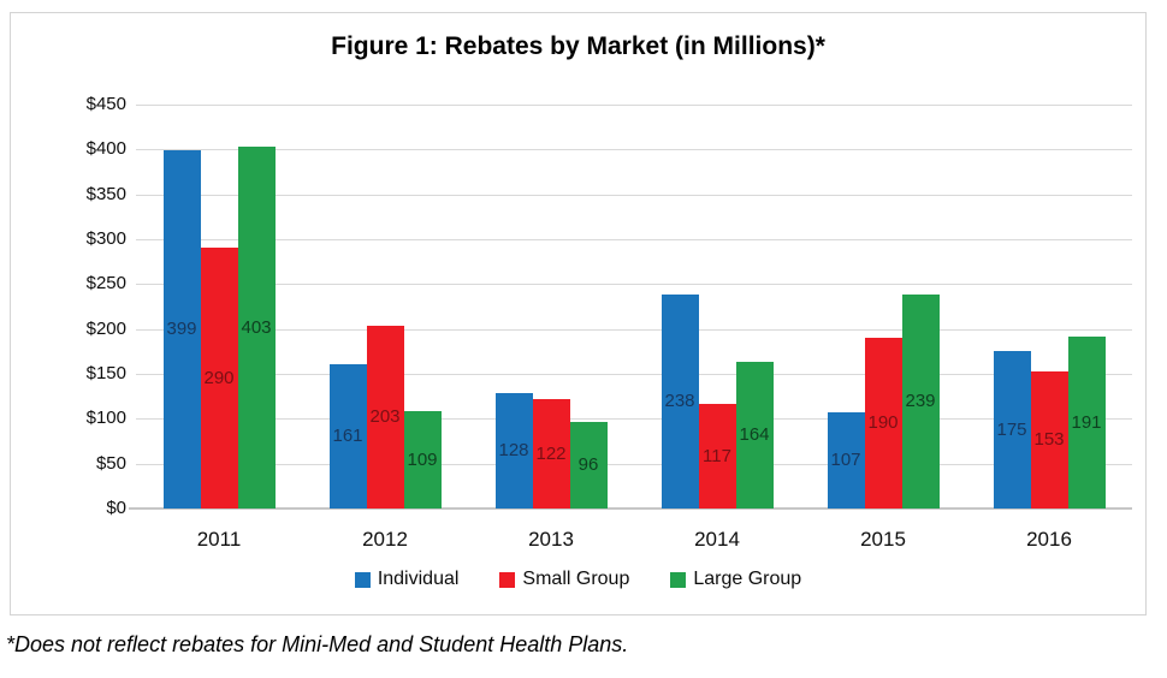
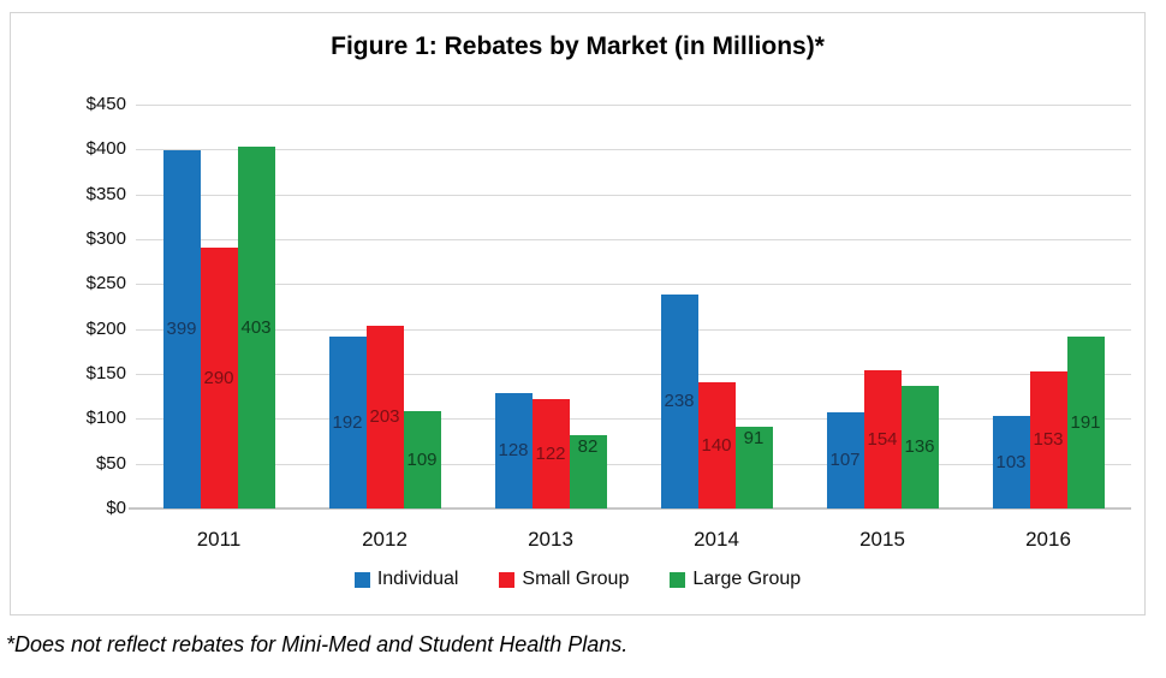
Individual/2012: 161 -> 192
Large Group/2013: 96 -> 82
Small Group/2014: 117 -> 140
Large Group/2014: 164 -> 91
Small Group/2015: 190 -> 154
Large Group/2015: 239 -> 136
Individual/2016: 175 -> 103
